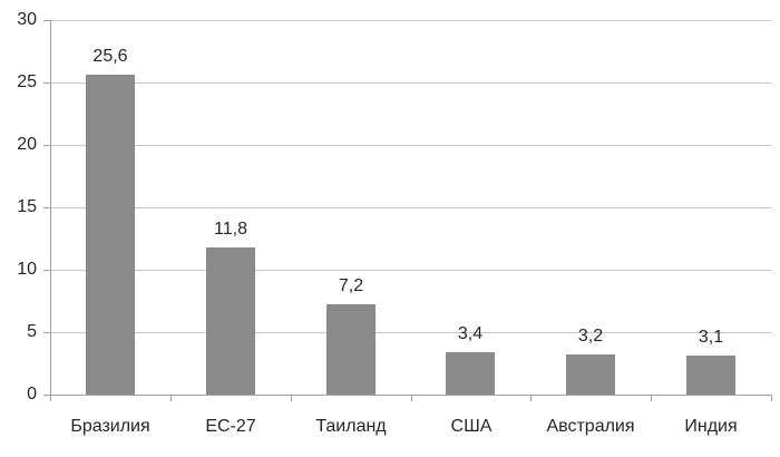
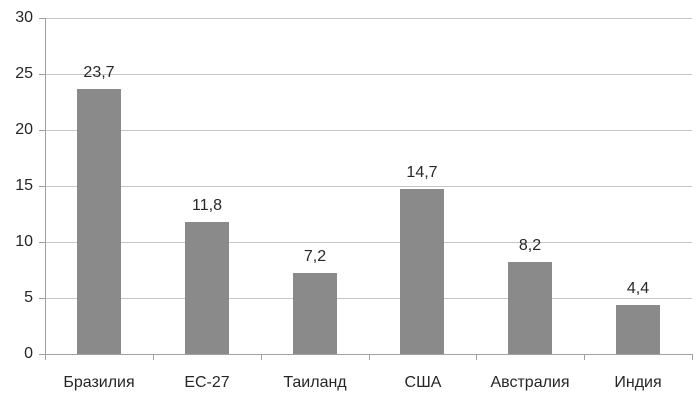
Бразилия: 25,6 -> 23,7
США: 3,4 -> 14,7
Австралия: 3,2 -> 8,2
Индия: 3,1 -> 4,4
